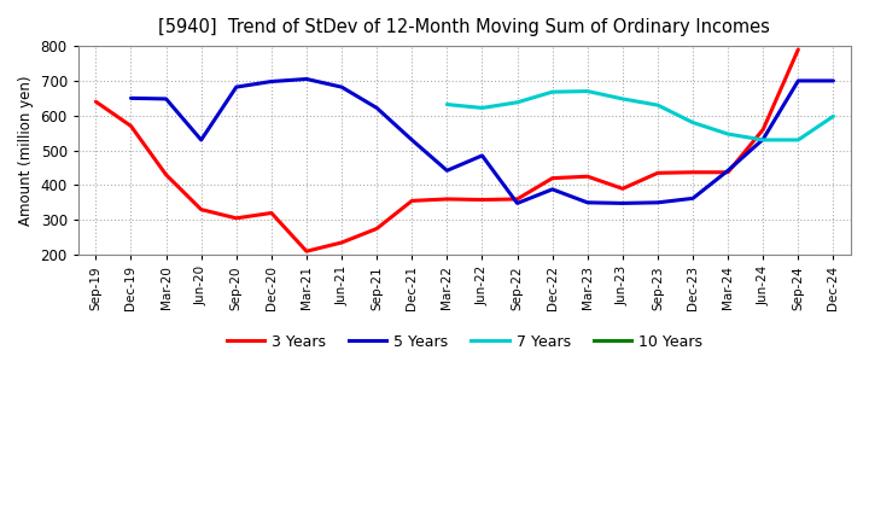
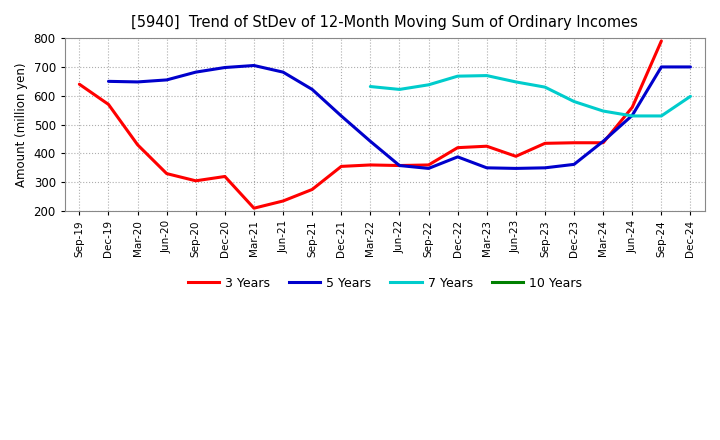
5 Years/Jun-20: 530 -> 655
5 Years/Jun-22: 485 -> 358
